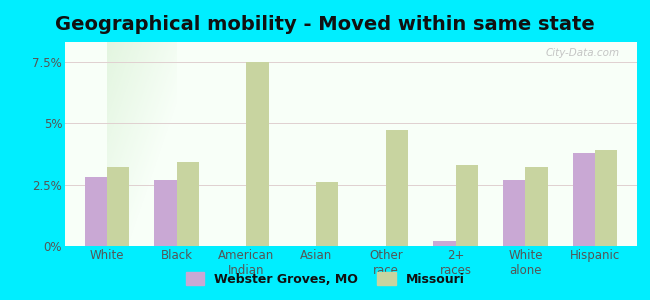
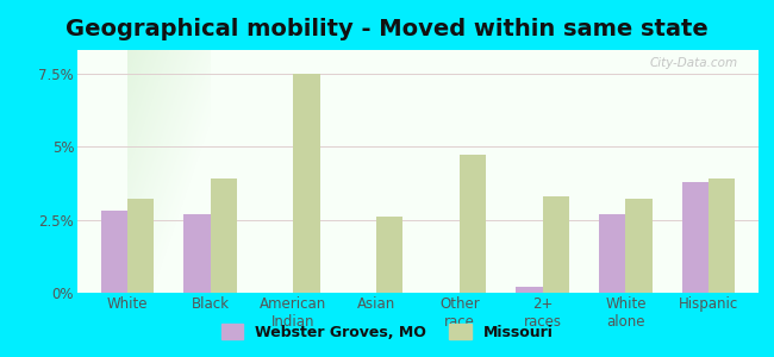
Missouri/Black: 3.4% -> 3.9%
